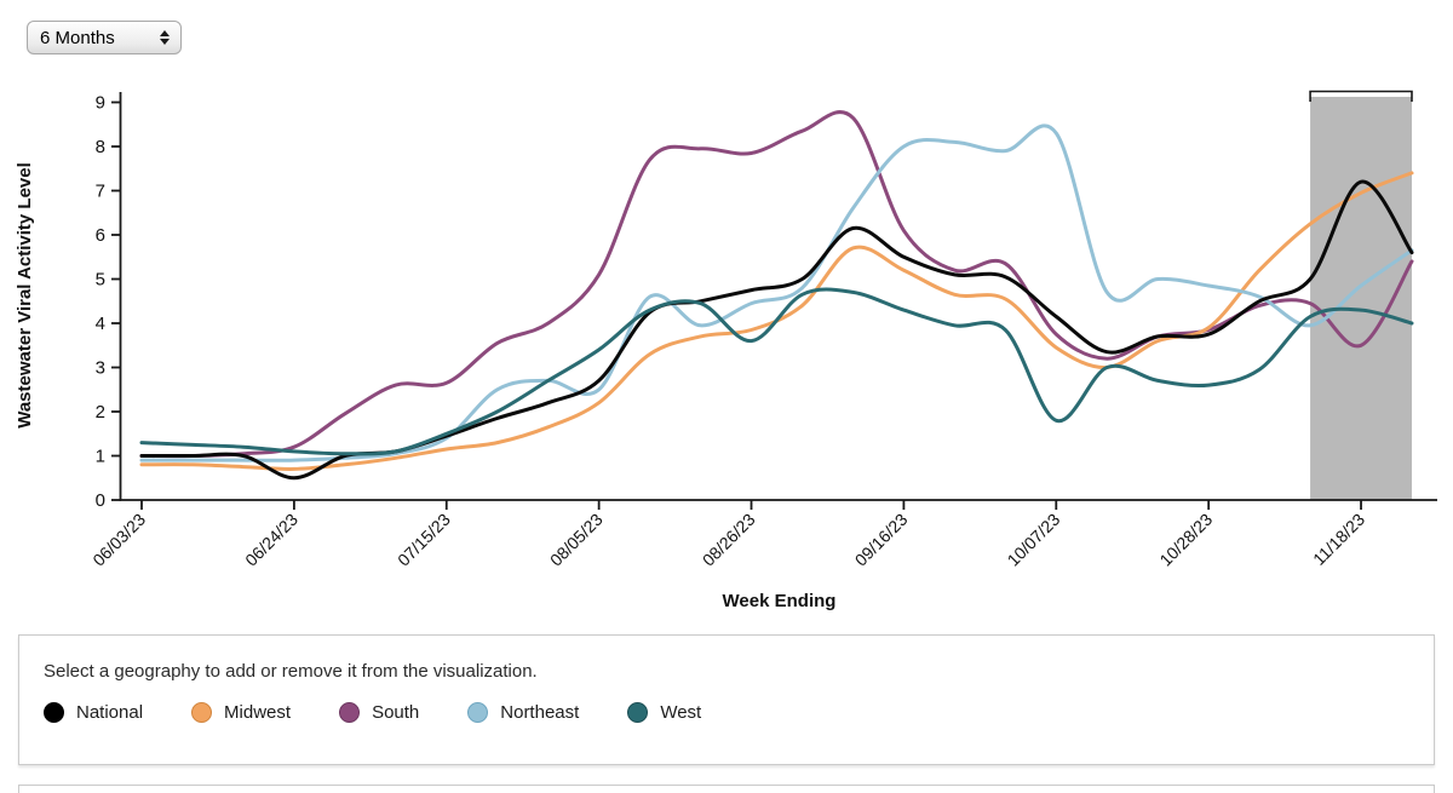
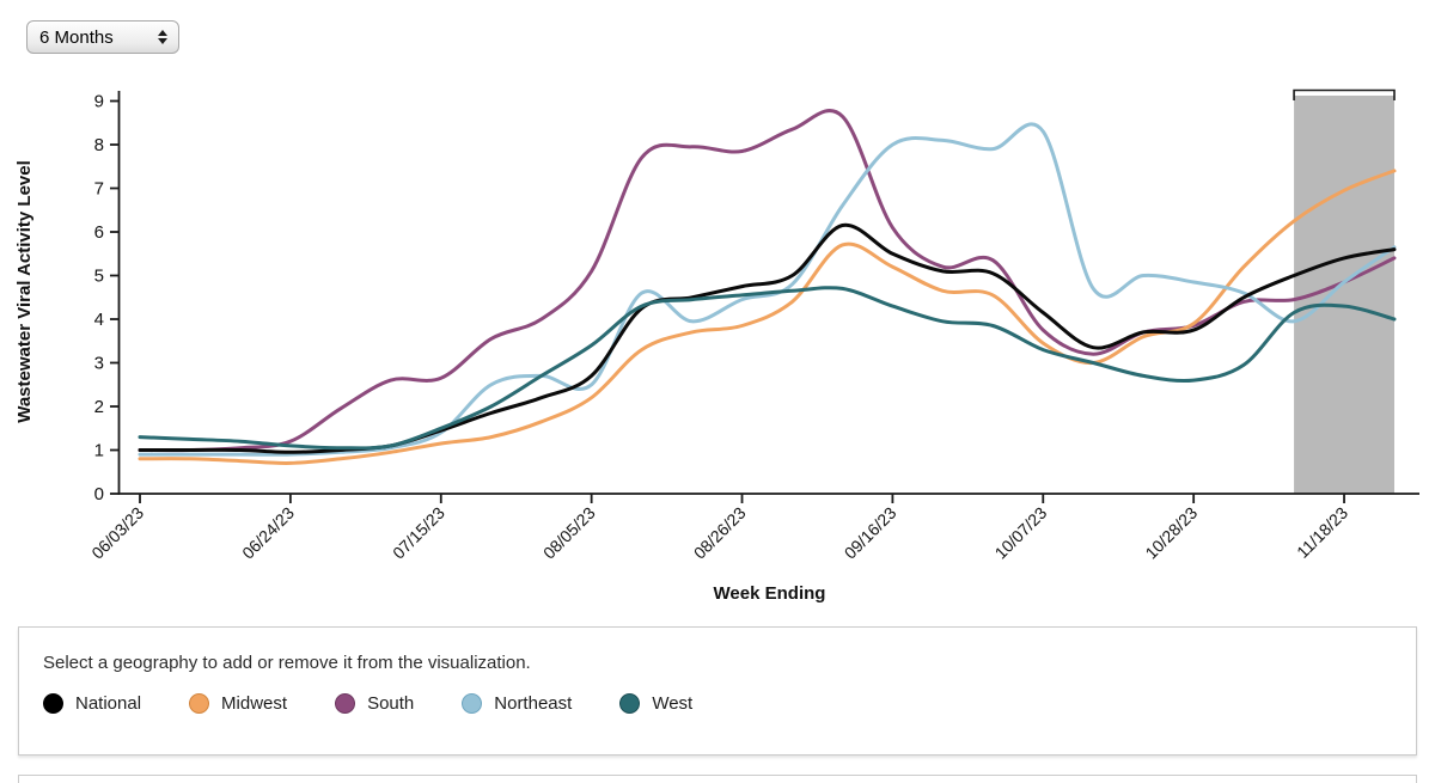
National/06/24/23: 0.5 -> 0.9
West/08/26/23: 3.6 -> 4.5
West/10/07/23: 1.8 -> 3.3
National/11/18/23: 7.2 -> 5.4
South/11/18/23: 3.5 -> 4.8
